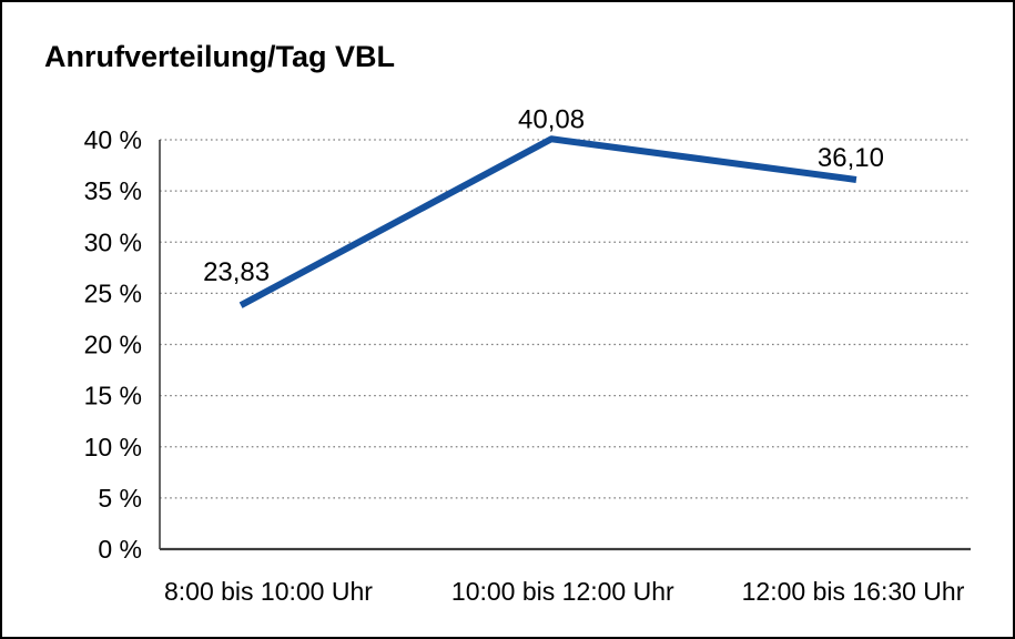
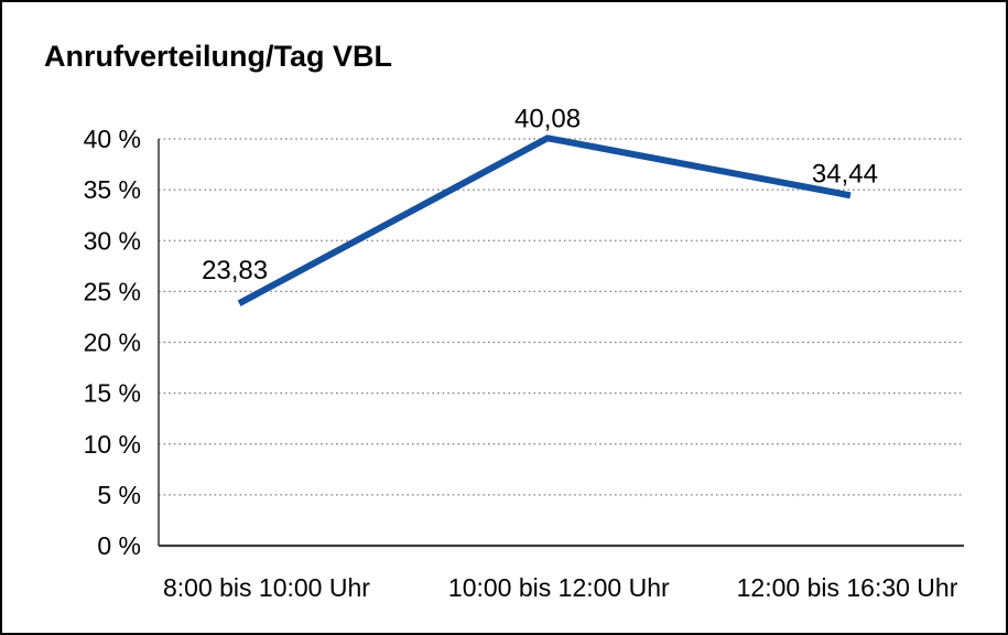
12:00 bis 16:30 Uhr: 36,10 -> 34,44
